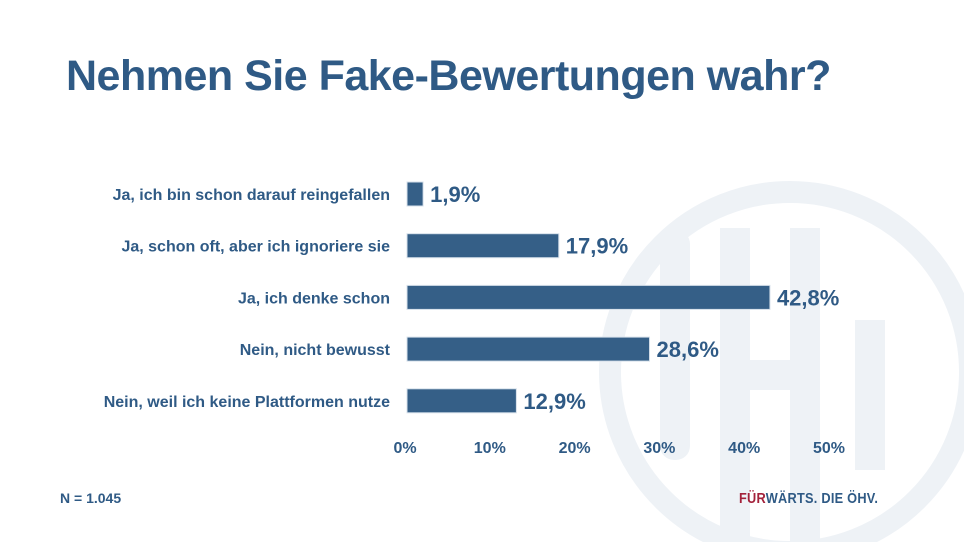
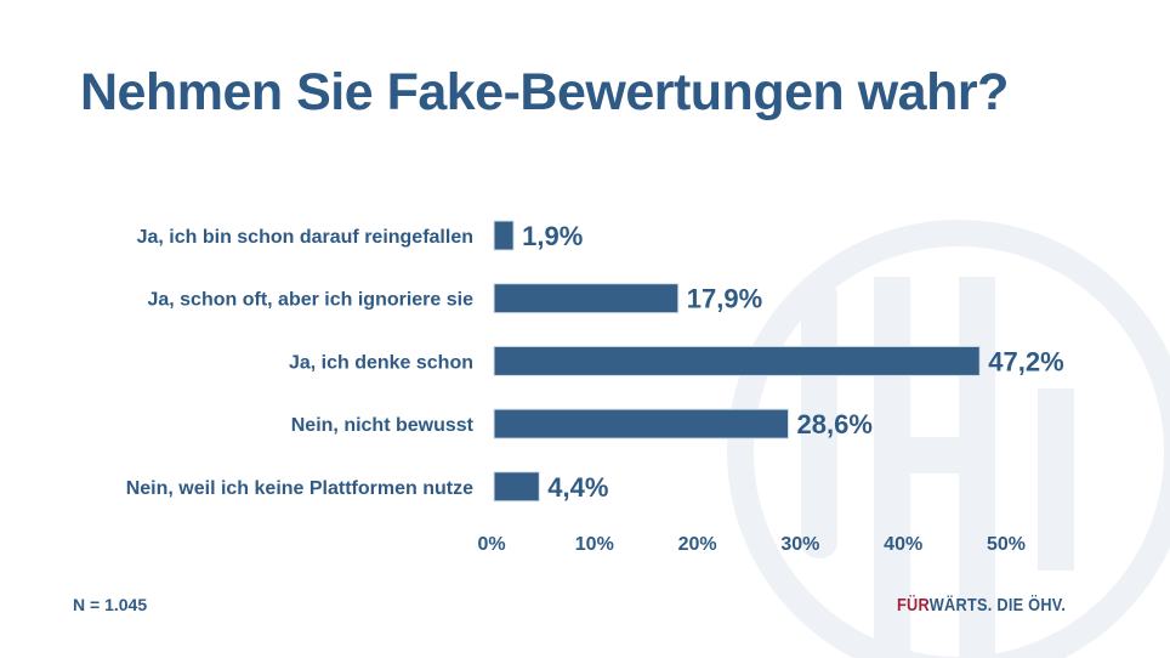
Ja, ich denke schon: 42,8% -> 47,2%
Nein, weil ich keine Plattformen nutze: 12,9% -> 4,4%
